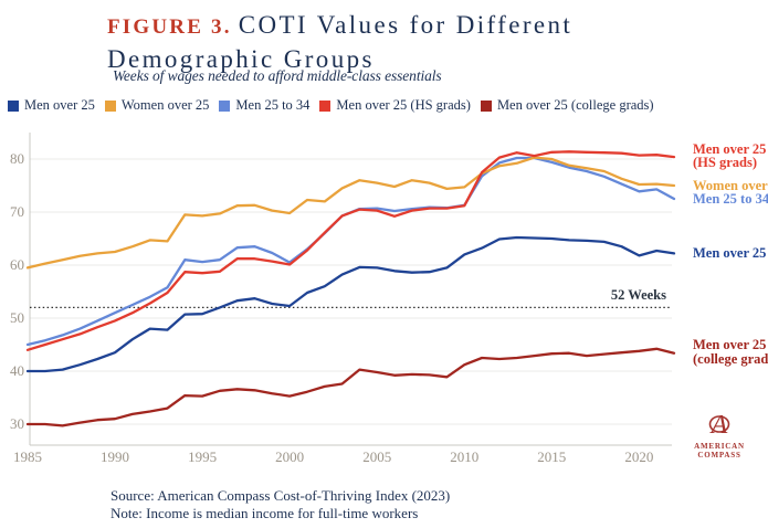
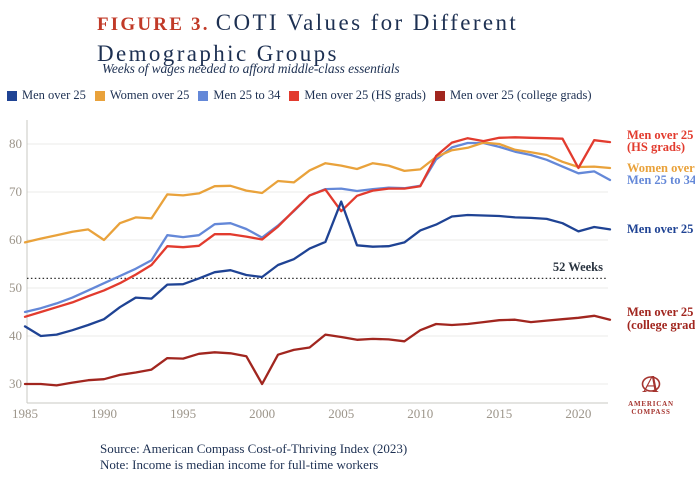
Men over 25/1985: 40 -> 42
Women over 25/1990: 62 -> 60
Men over 25 (college grads)/2000: 35 -> 30
Men over 25/2005: 60 -> 68
Men over 25 (HS grads)/2005: 70 -> 66
Men over 25 (HS grads)/2020: 81 -> 75
